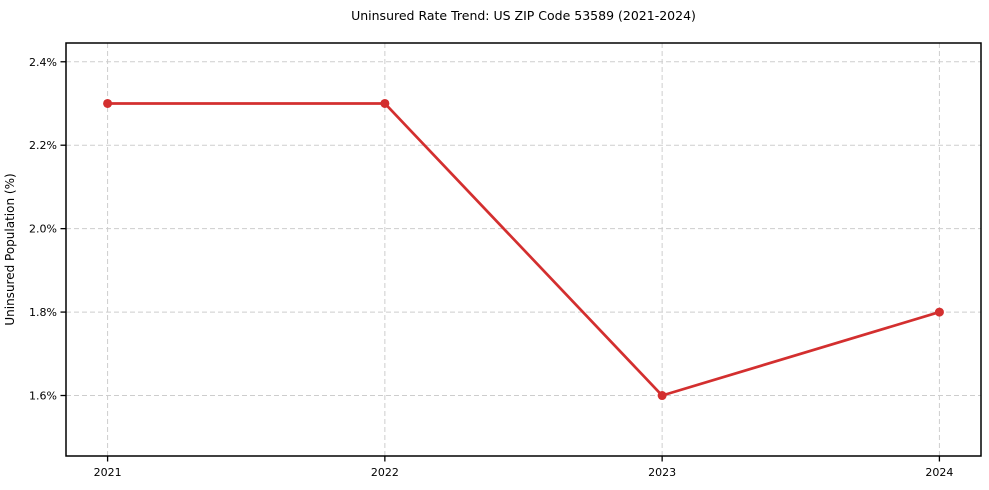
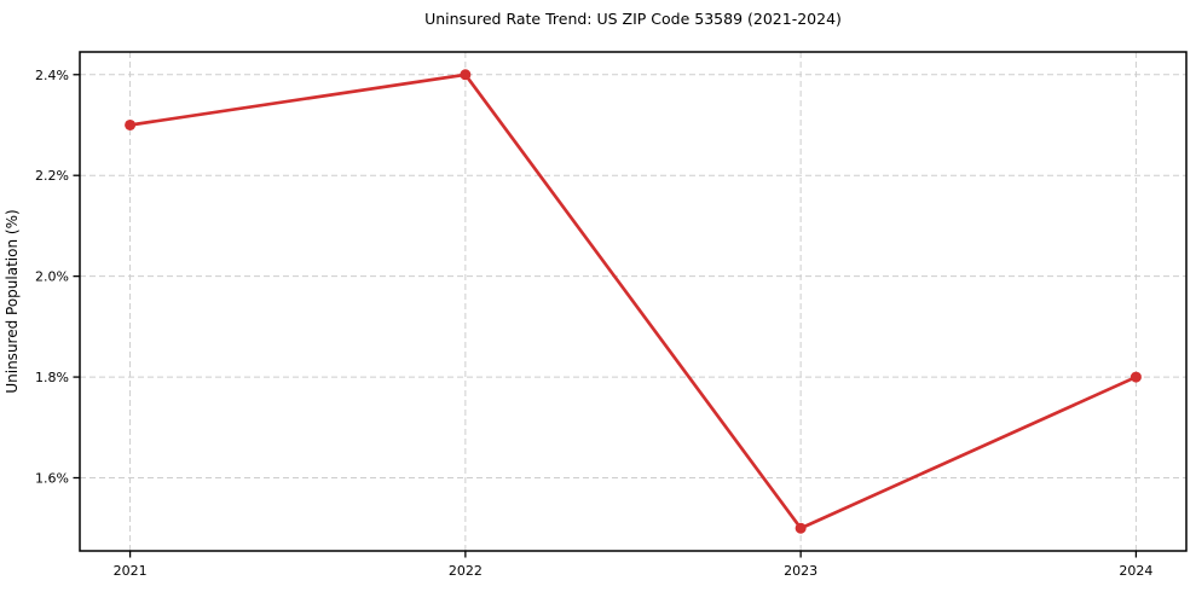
2022: 2.3% -> 2.4%
2023: 1.6% -> 1.5%
